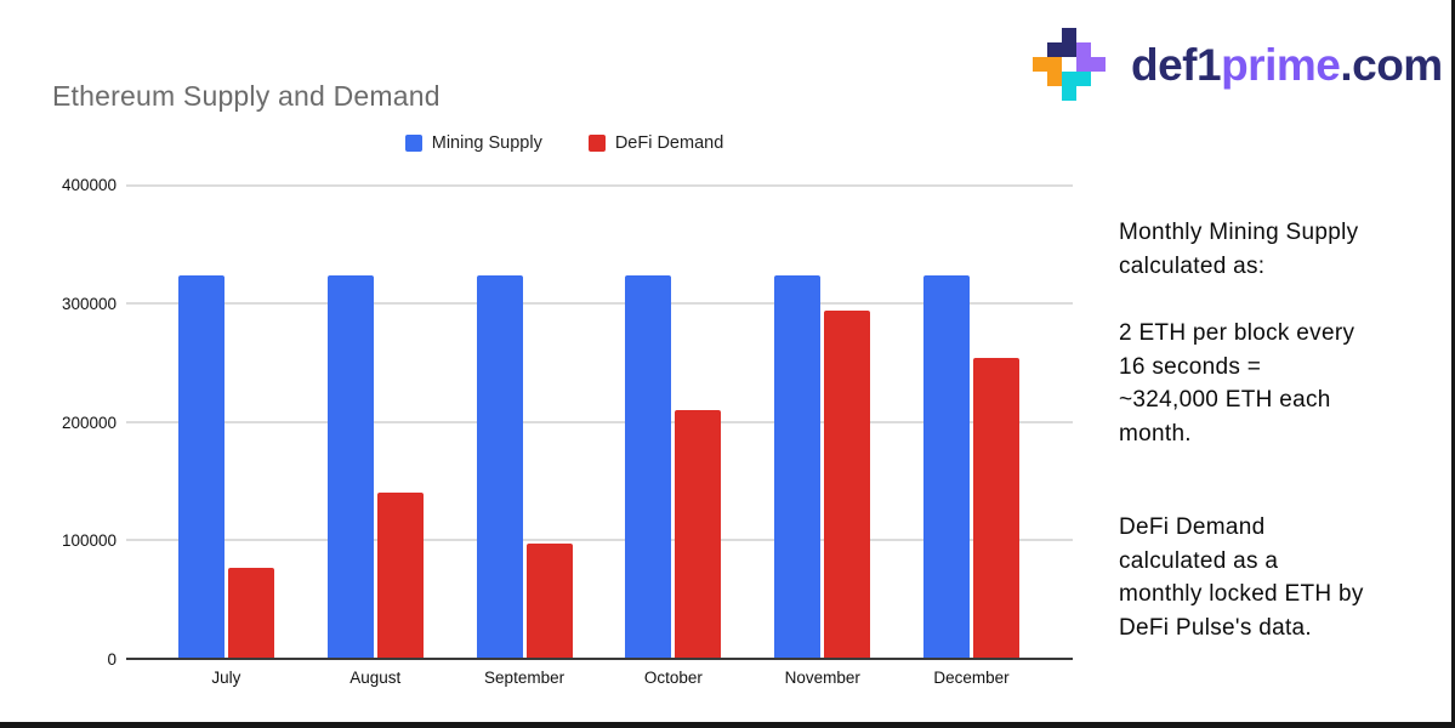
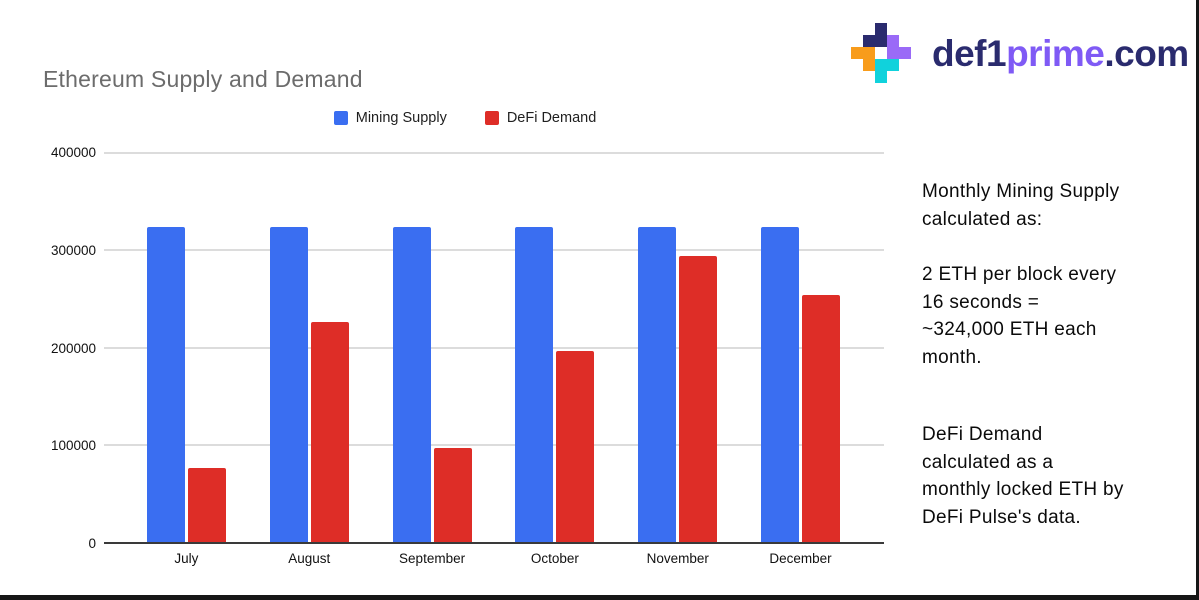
DeFi Demand/August: 140000 -> 230000
DeFi Demand/October: 210000 -> 200000
